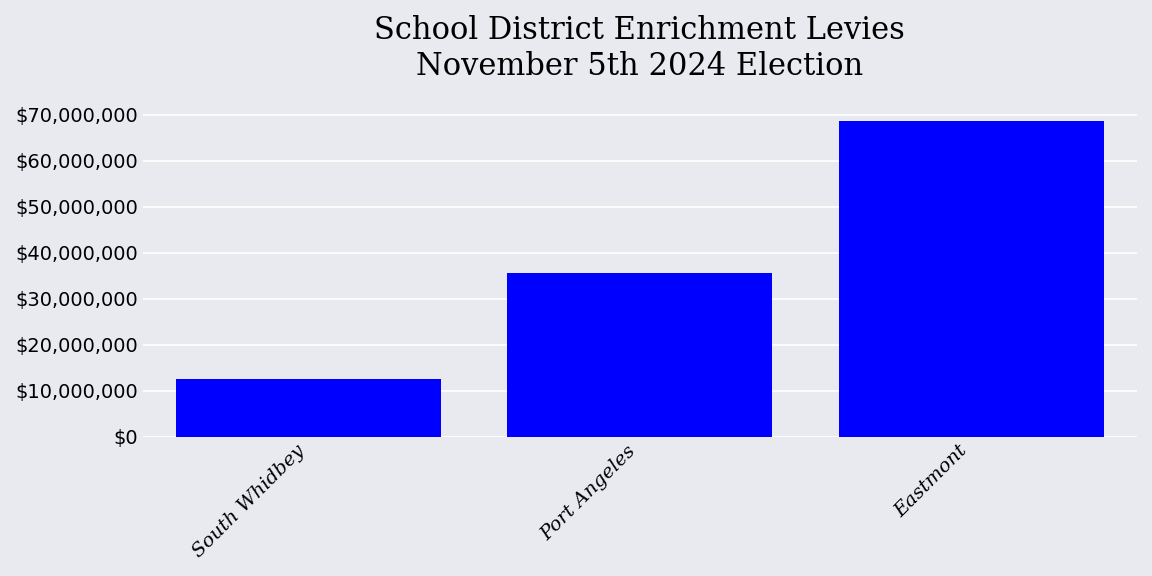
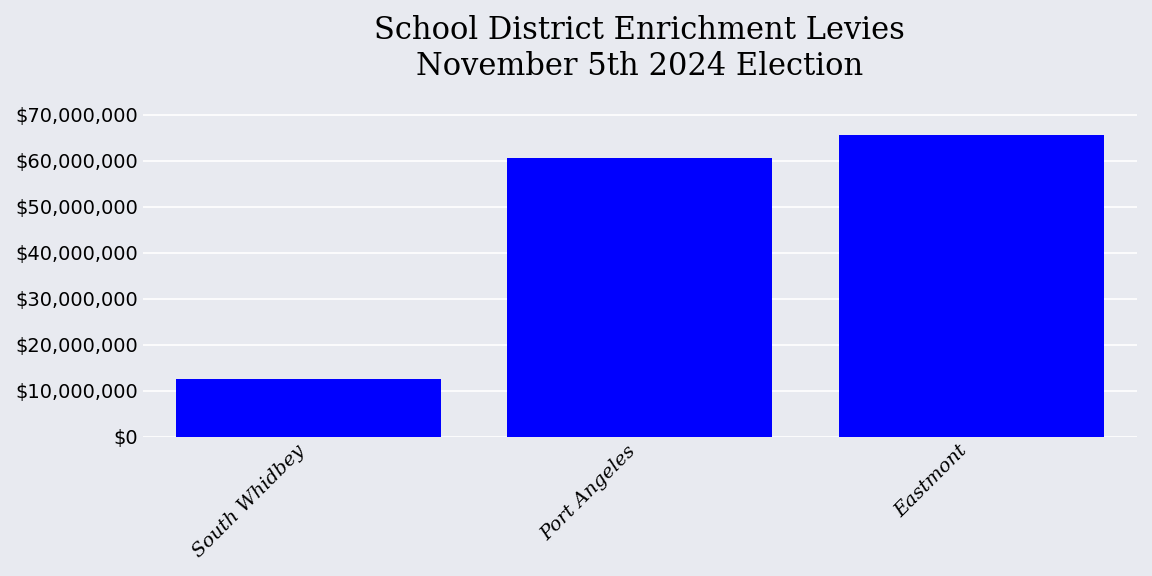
Port Angeles: $35,500,000 -> $60,500,000
Eastmont: $68,500,000 -> $65,500,000
